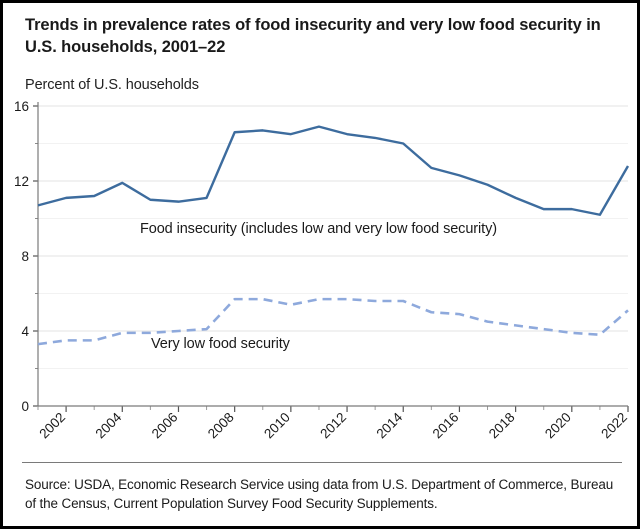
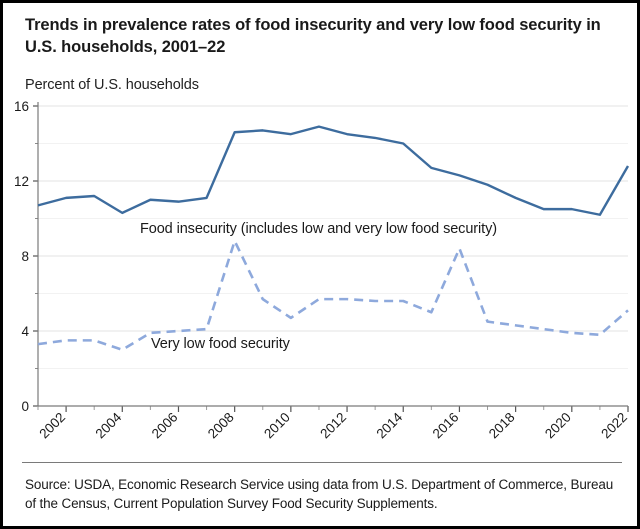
Food insecurity (includes low and very low food security)/2004: 11.9 -> 10.3
Very low food security/2004: 3.9 -> 3.0
Very low food security/2008: 5.7 -> 8.8
Very low food security/2010: 5.4 -> 4.7
Very low food security/2016: 4.9 -> 8.4
